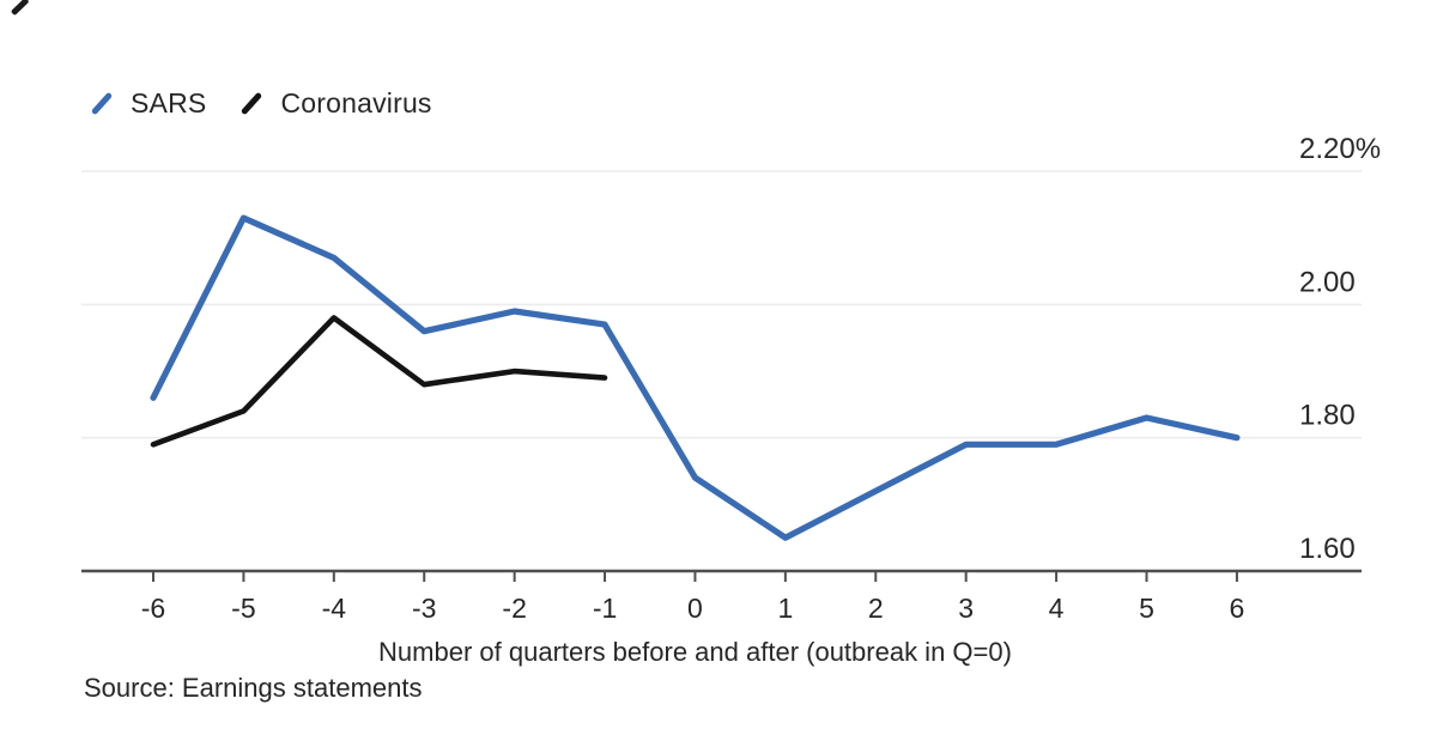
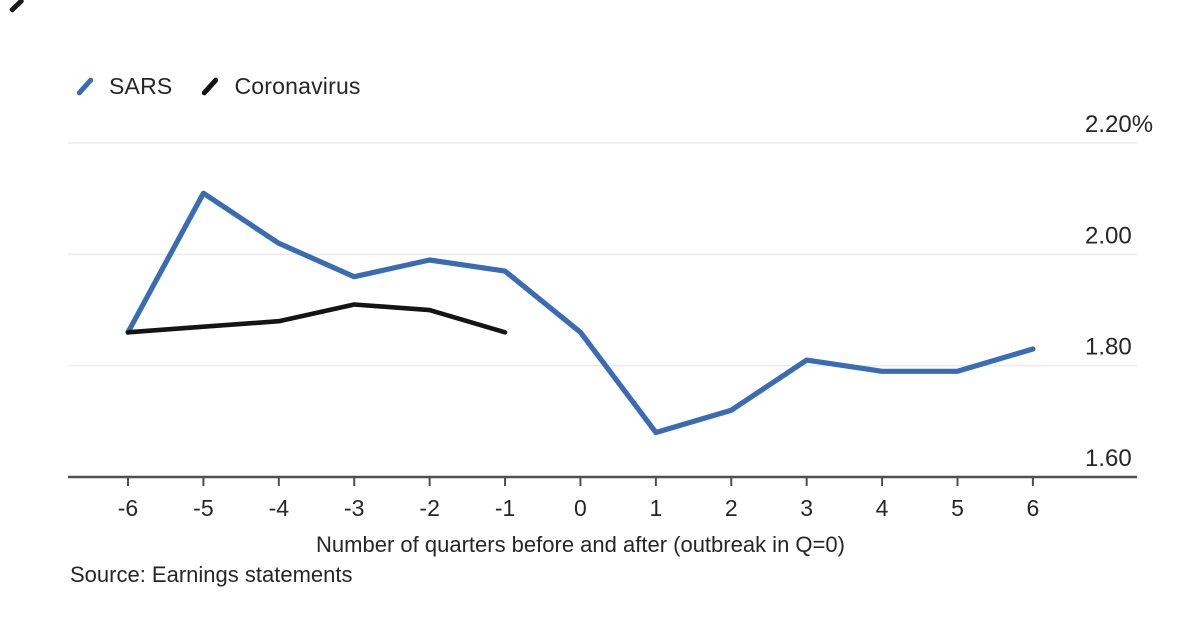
Coronavirus/-6: 1.79% -> 1.86%
SARS/-5: 2.13% -> 2.11%
Coronavirus/-5: 1.84% -> 1.87%
SARS/-4: 2.07% -> 2.02%
Coronavirus/-4: 1.98% -> 1.88%
Coronavirus/-3: 1.88% -> 1.91%
Coronavirus/-1: 1.89% -> 1.86%
SARS/0: 1.74% -> 1.86%
SARS/1: 1.65% -> 1.68%
SARS/3: 1.79% -> 1.81%
SARS/5: 1.83% -> 1.79%
SARS/6: 1.80% -> 1.83%
